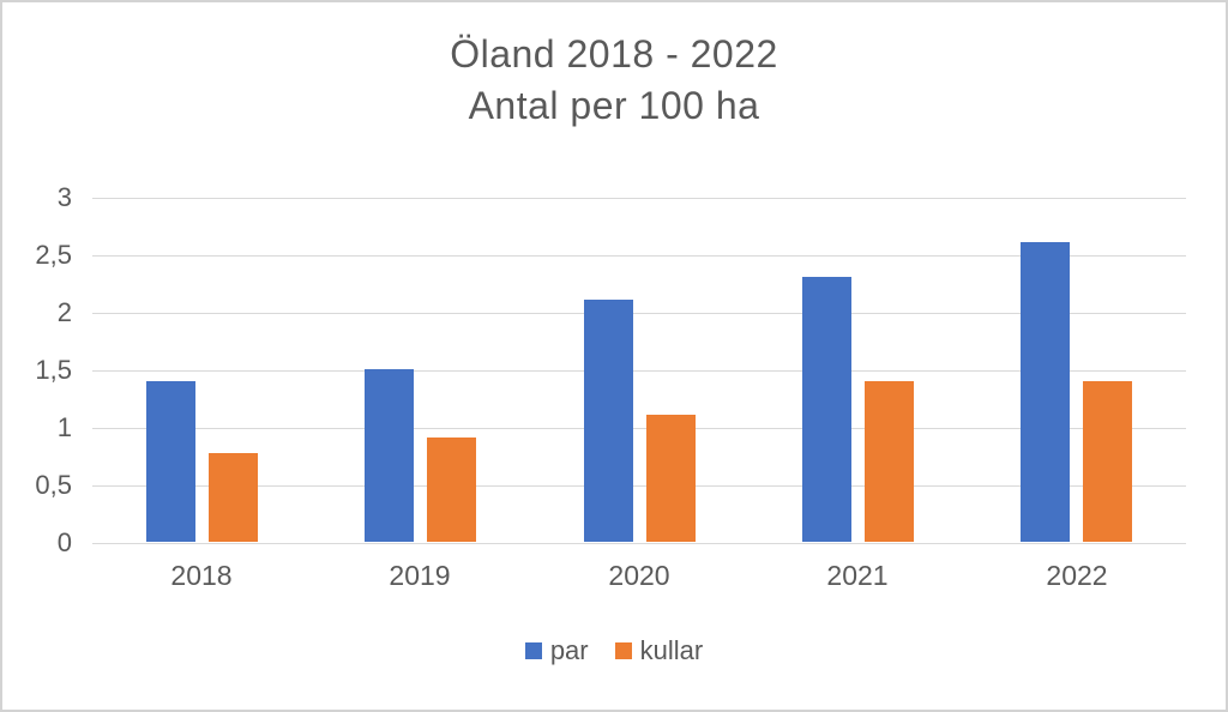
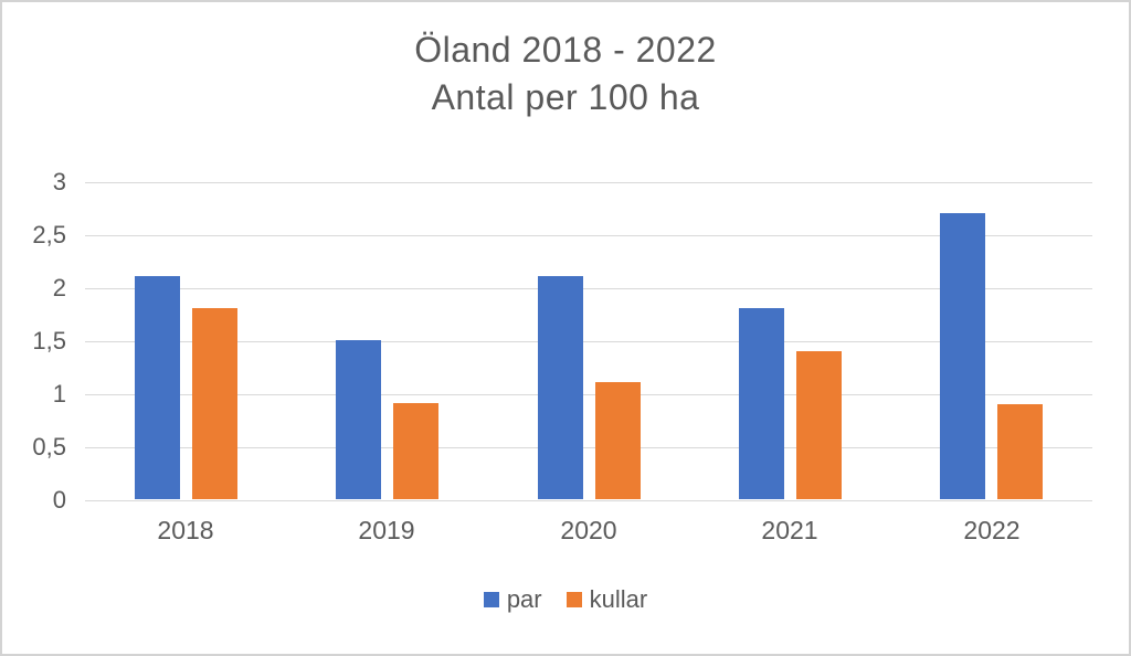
par/2018: 1.4 -> 2.1
kullar/2018: 0.8 -> 1.8
par/2021: 2.3 -> 1.8
par/2022: 2.6 -> 2.7
kullar/2022: 1.4 -> 0.9
